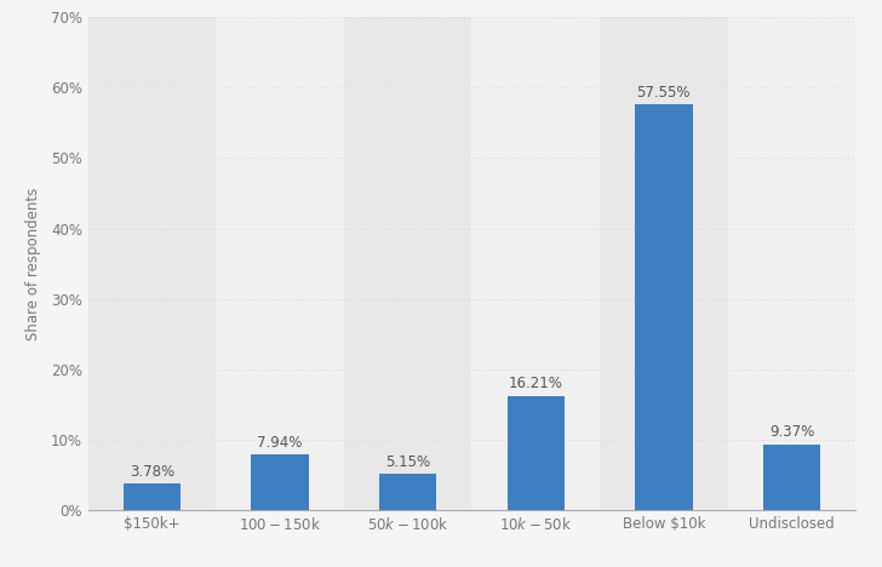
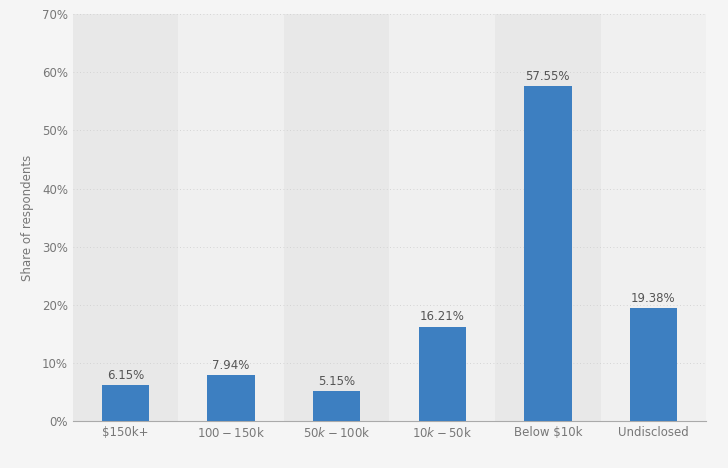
$150k+: 3.78% -> 6.15%
Undisclosed: 9.37% -> 19.38%
